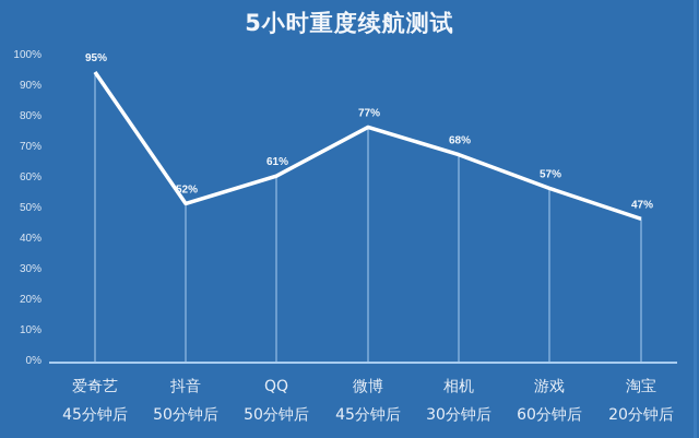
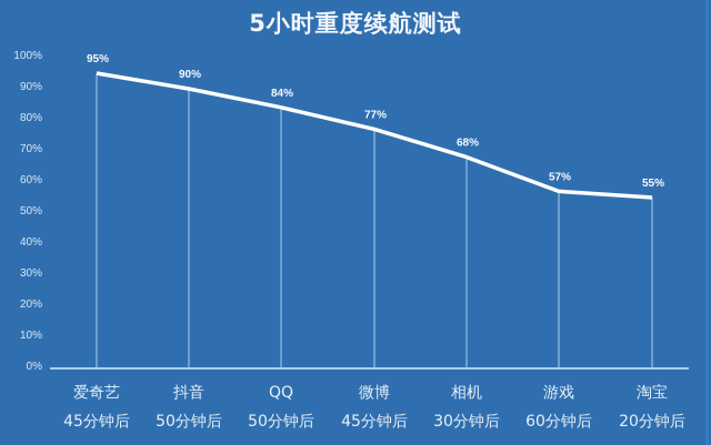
抖音: 52% -> 90%
QQ: 61% -> 84%
淘宝: 47% -> 55%
